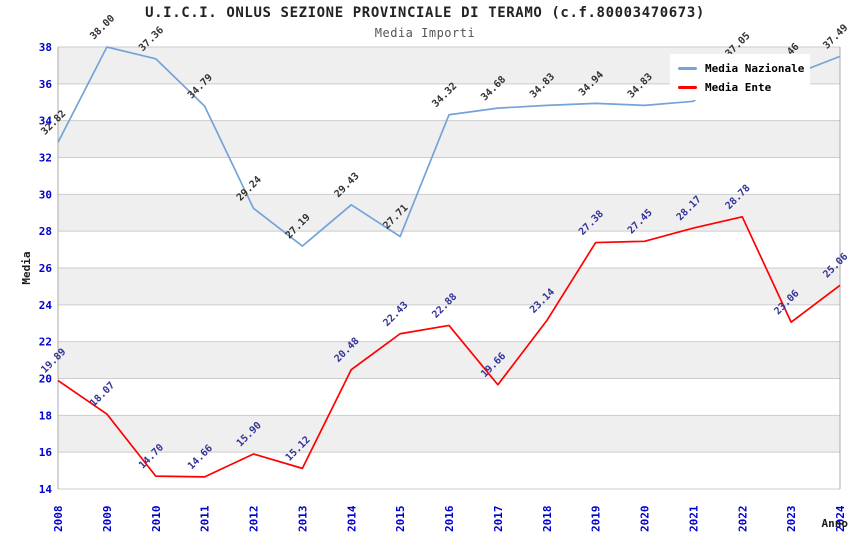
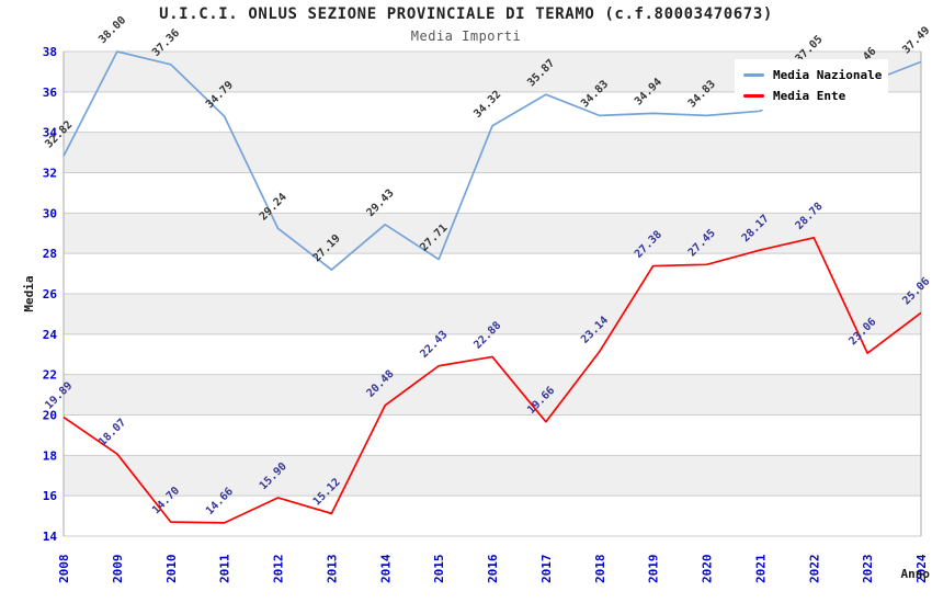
Media Nazionale/2017: 34.68 -> 35.87
